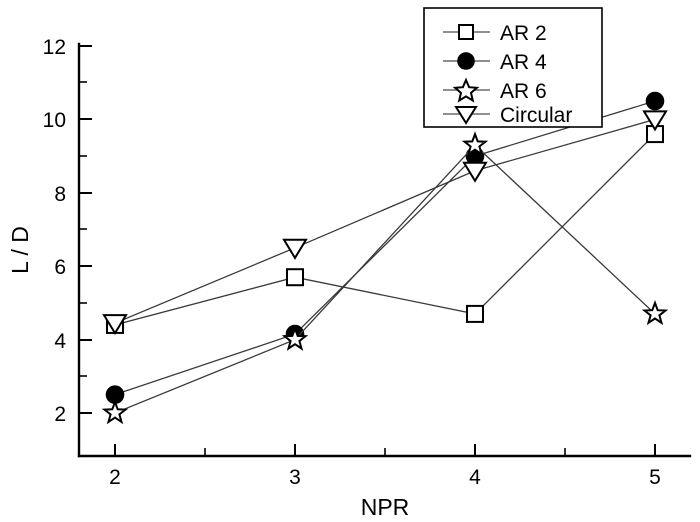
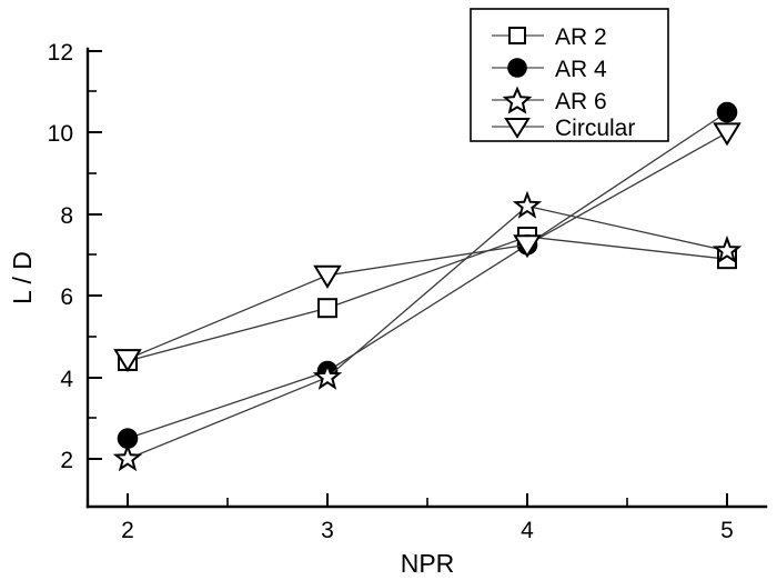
AR 2/4: 4.7 -> 7.5
AR 4/4: 9.0 -> 7.2
AR 6/4: 9.3 -> 8.2
Circular/4: 8.6 -> 7.2
AR 2/5: 9.6 -> 6.9
AR 6/5: 4.7 -> 7.1
